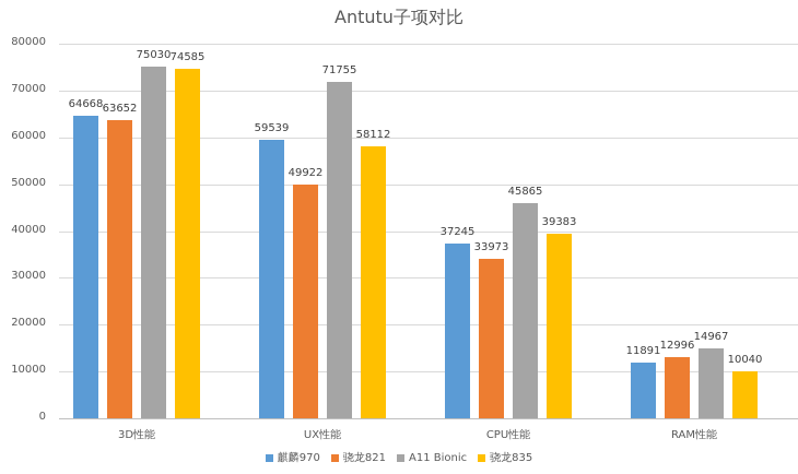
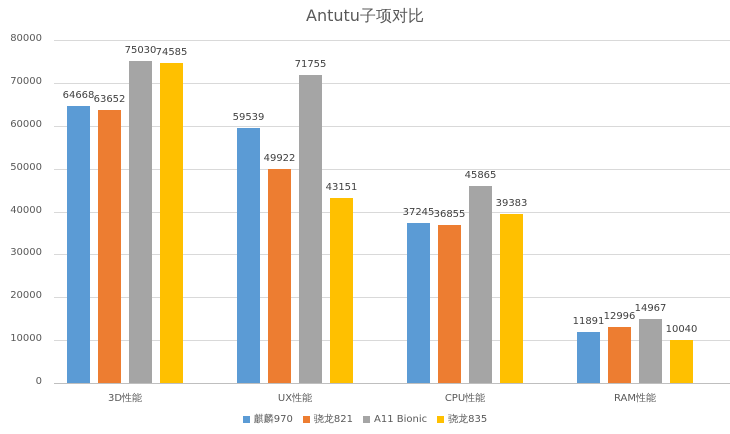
骁龙835/UX性能: 58112 -> 43151
骁龙821/CPU性能: 33973 -> 36855
